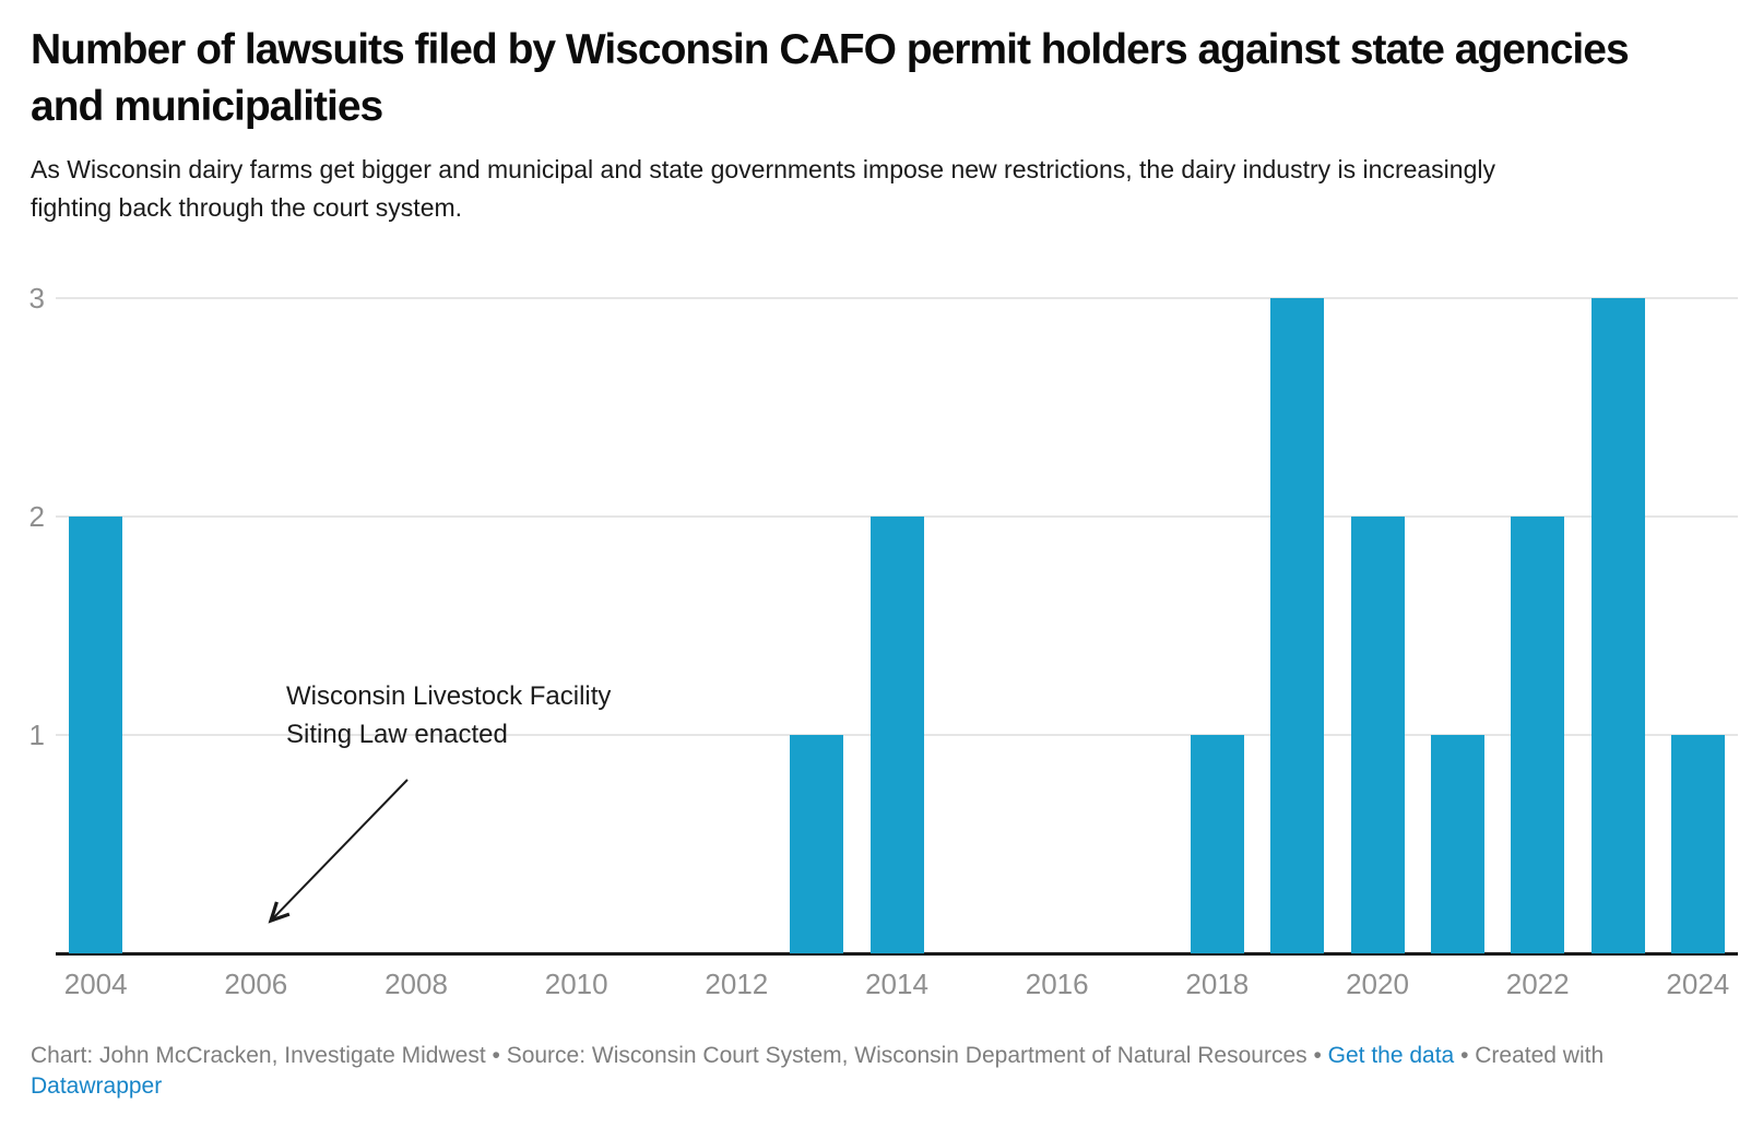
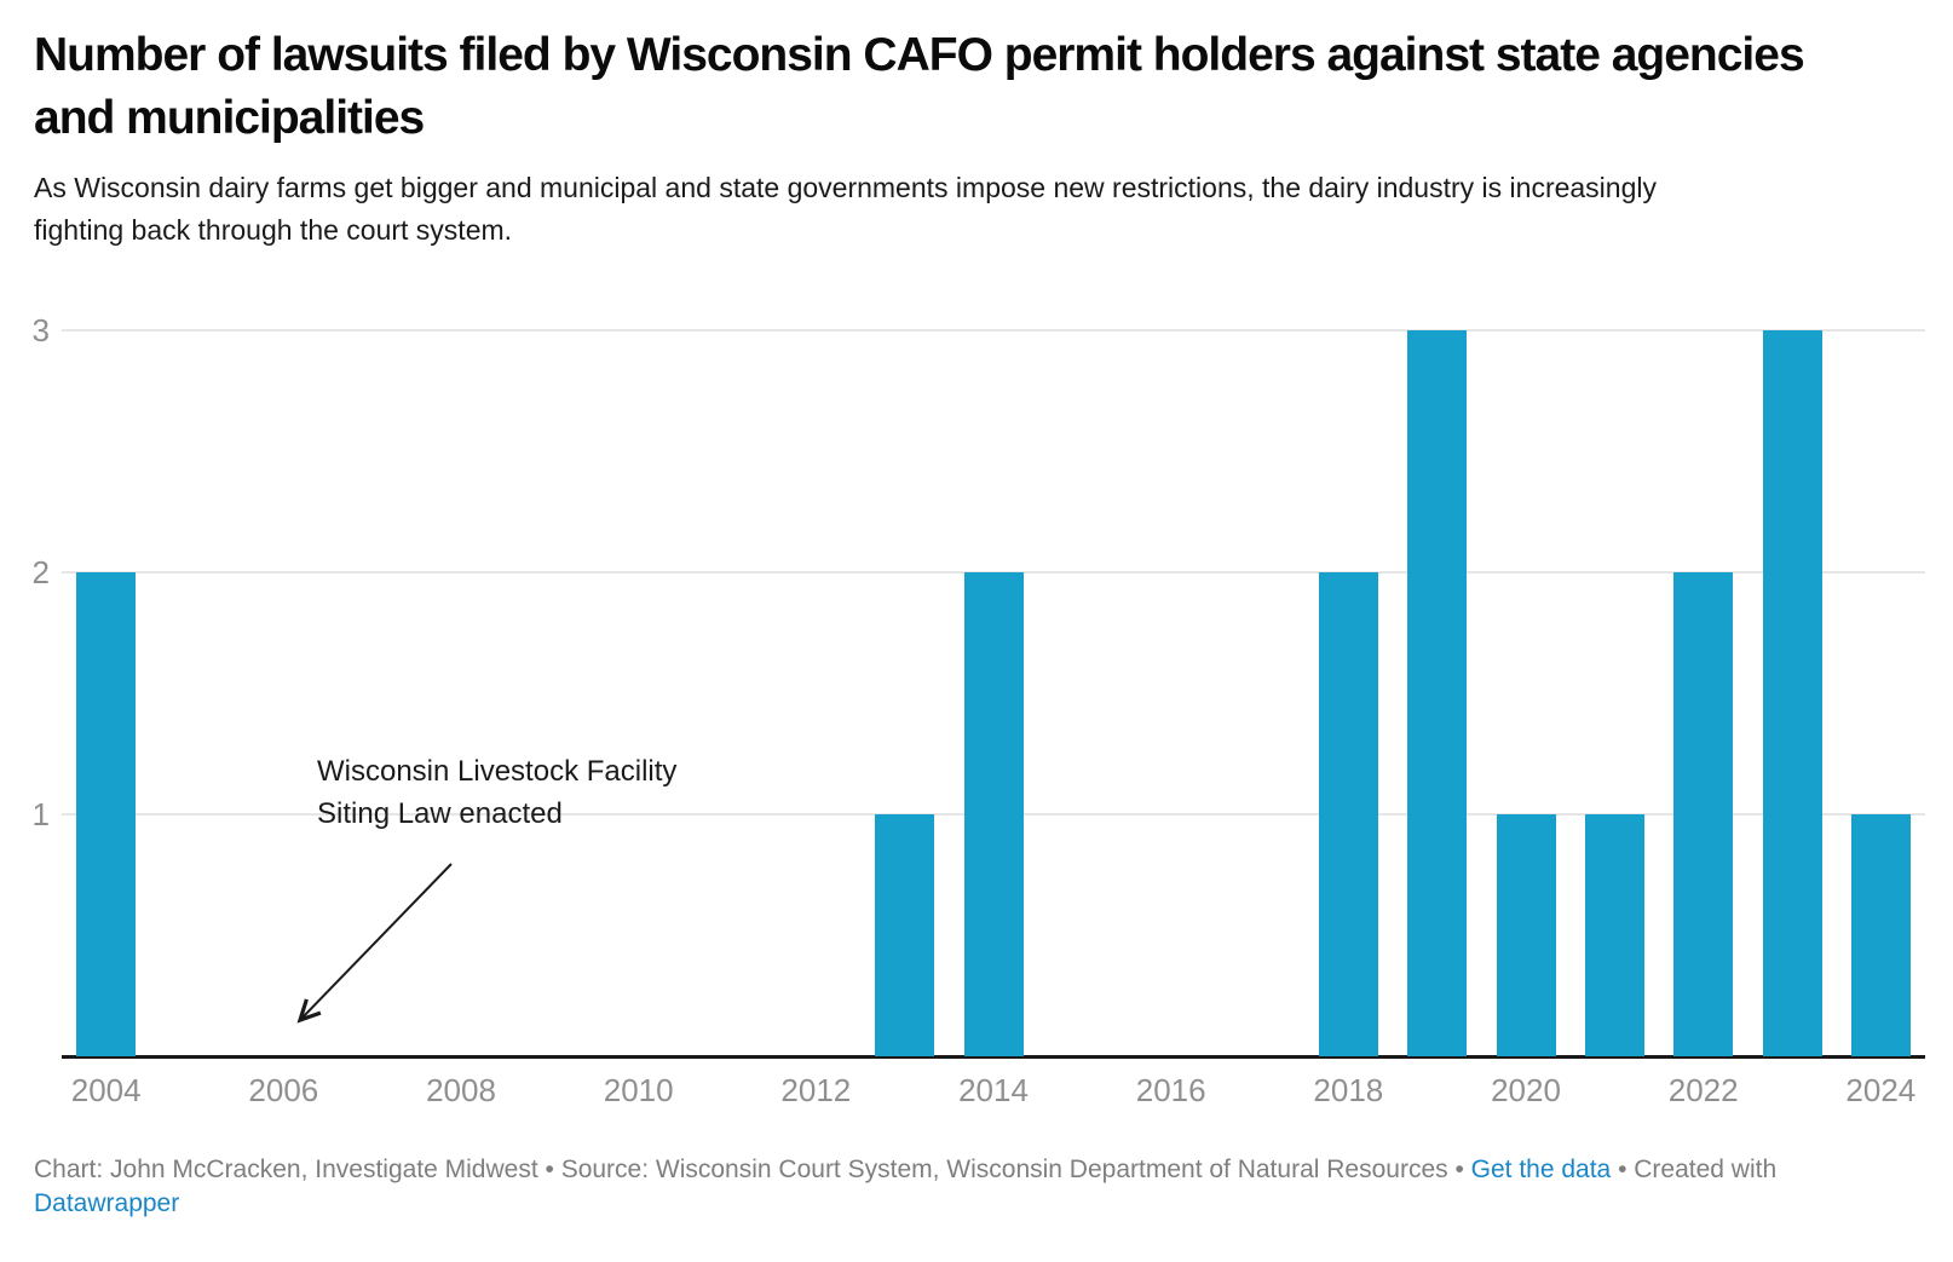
2018: 1 -> 2
2020: 2 -> 1
